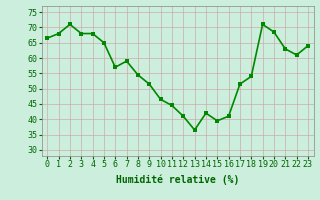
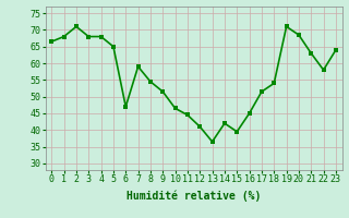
6: 57.0 -> 47.0
16: 41.0 -> 45.0
22: 61.0 -> 58.0
